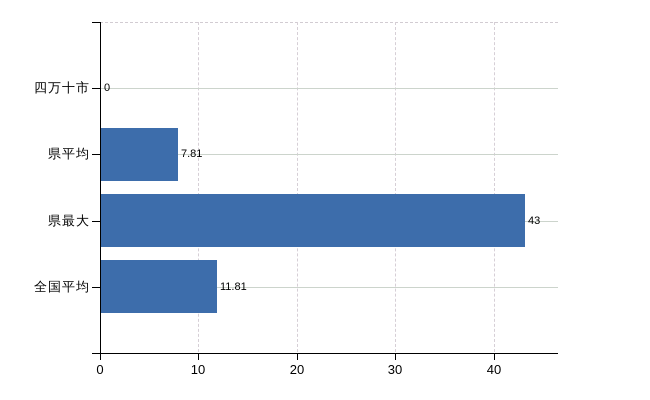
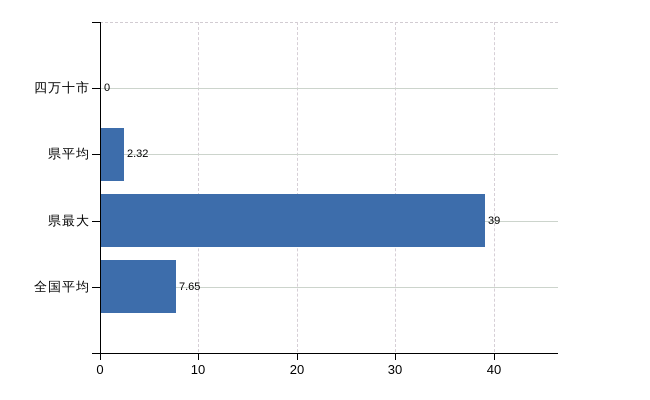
県平均: 7.81 -> 2.32
県最大: 43 -> 39
全国平均: 11.81 -> 7.65
